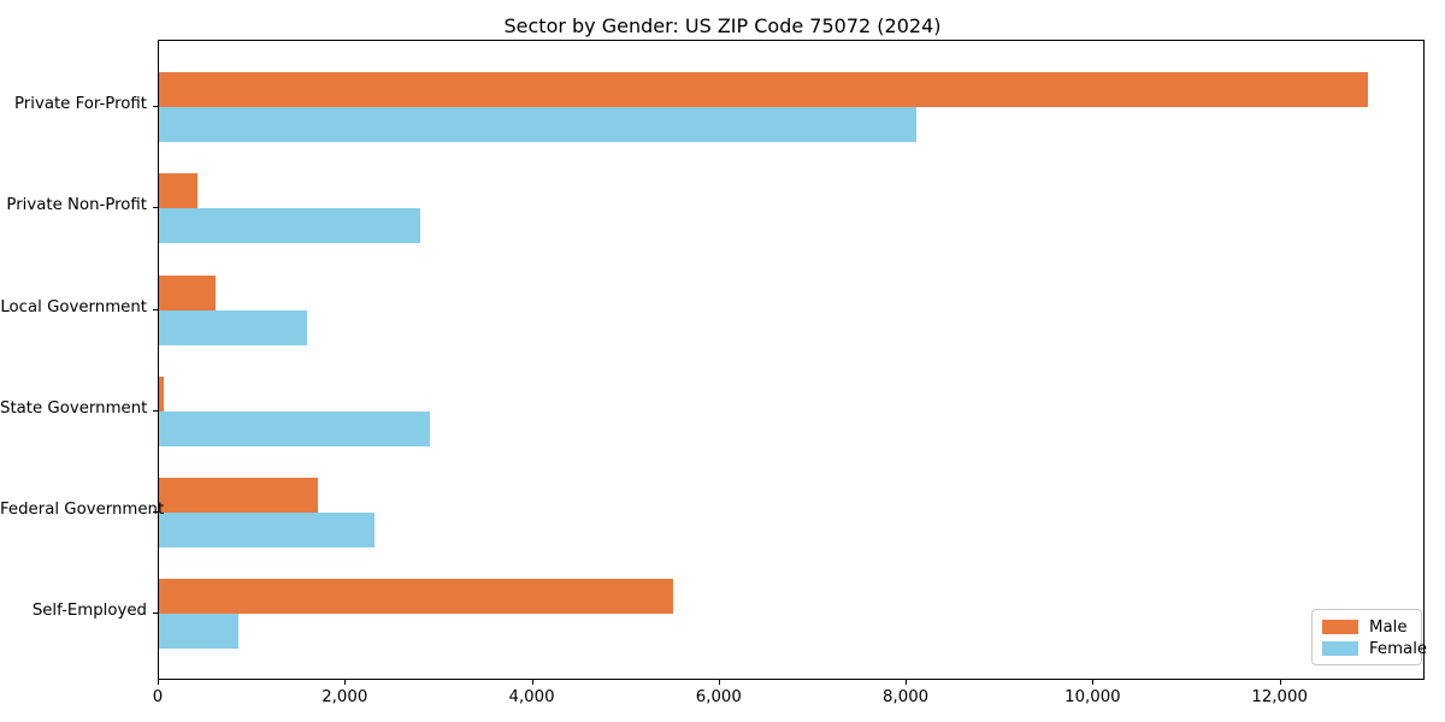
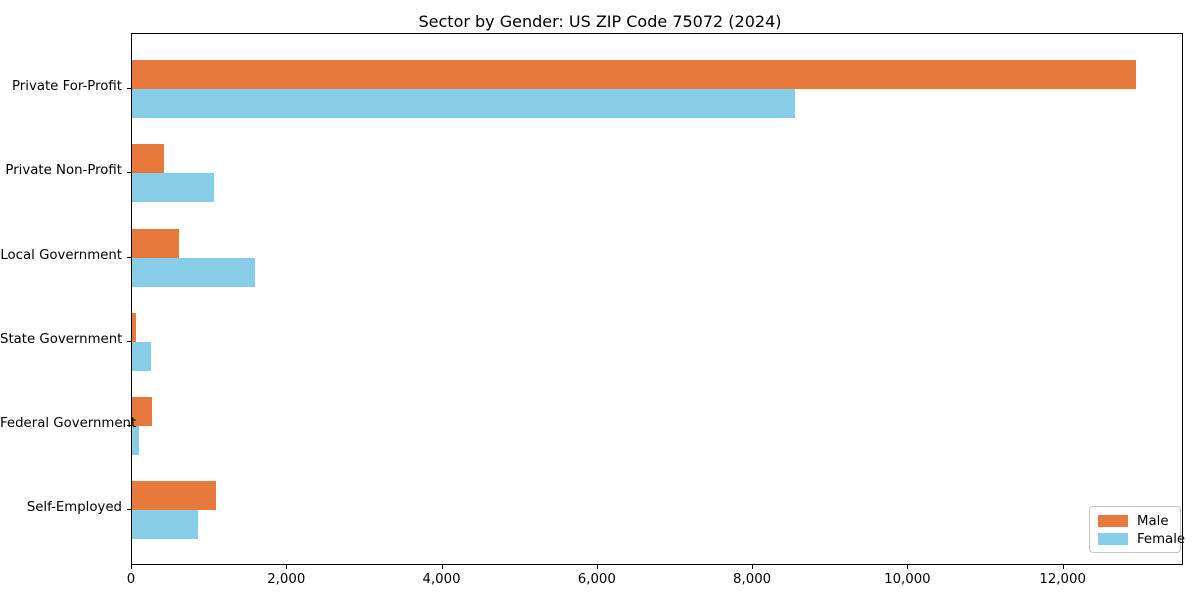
Female/Private For-Profit: 8100 -> 8500
Female/Private Non-Profit: 2800 -> 1000
Female/State Government: 2900 -> 200
Male/Federal Government: 1700 -> 300
Female/Federal Government: 2300 -> 100
Male/Self-Employed: 5500 -> 1100
